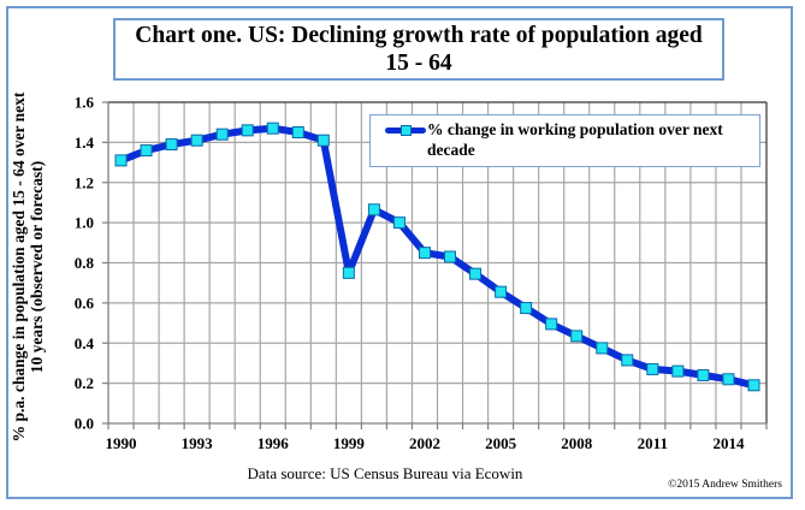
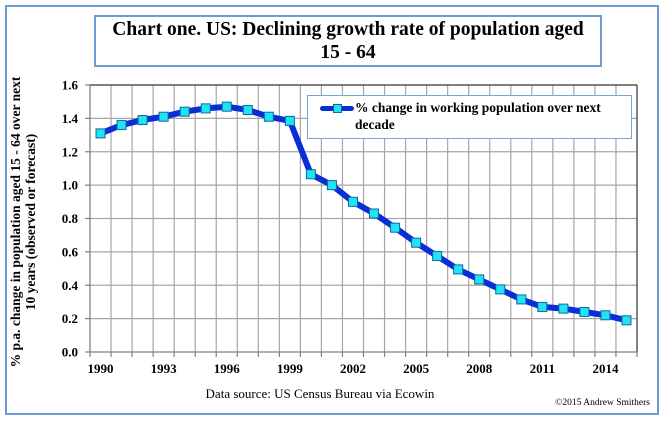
1999: 0.75 -> 1.39
2002: 0.85 -> 0.90
